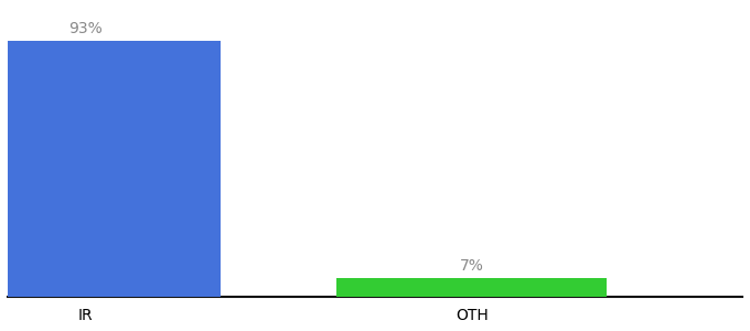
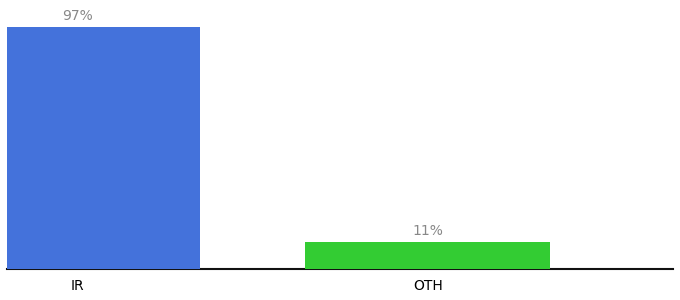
IR: 93% -> 97%
OTH: 7% -> 11%
